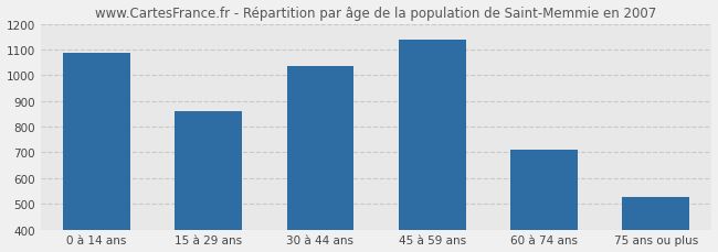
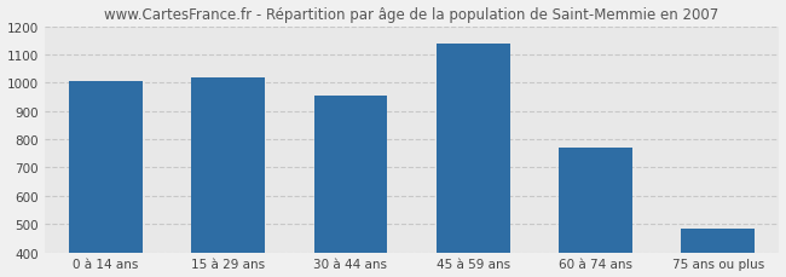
0 à 14 ans: 1085 -> 1005
15 à 29 ans: 860 -> 1020
30 à 44 ans: 1035 -> 955
60 à 74 ans: 710 -> 770
75 ans ou plus: 525 -> 485
